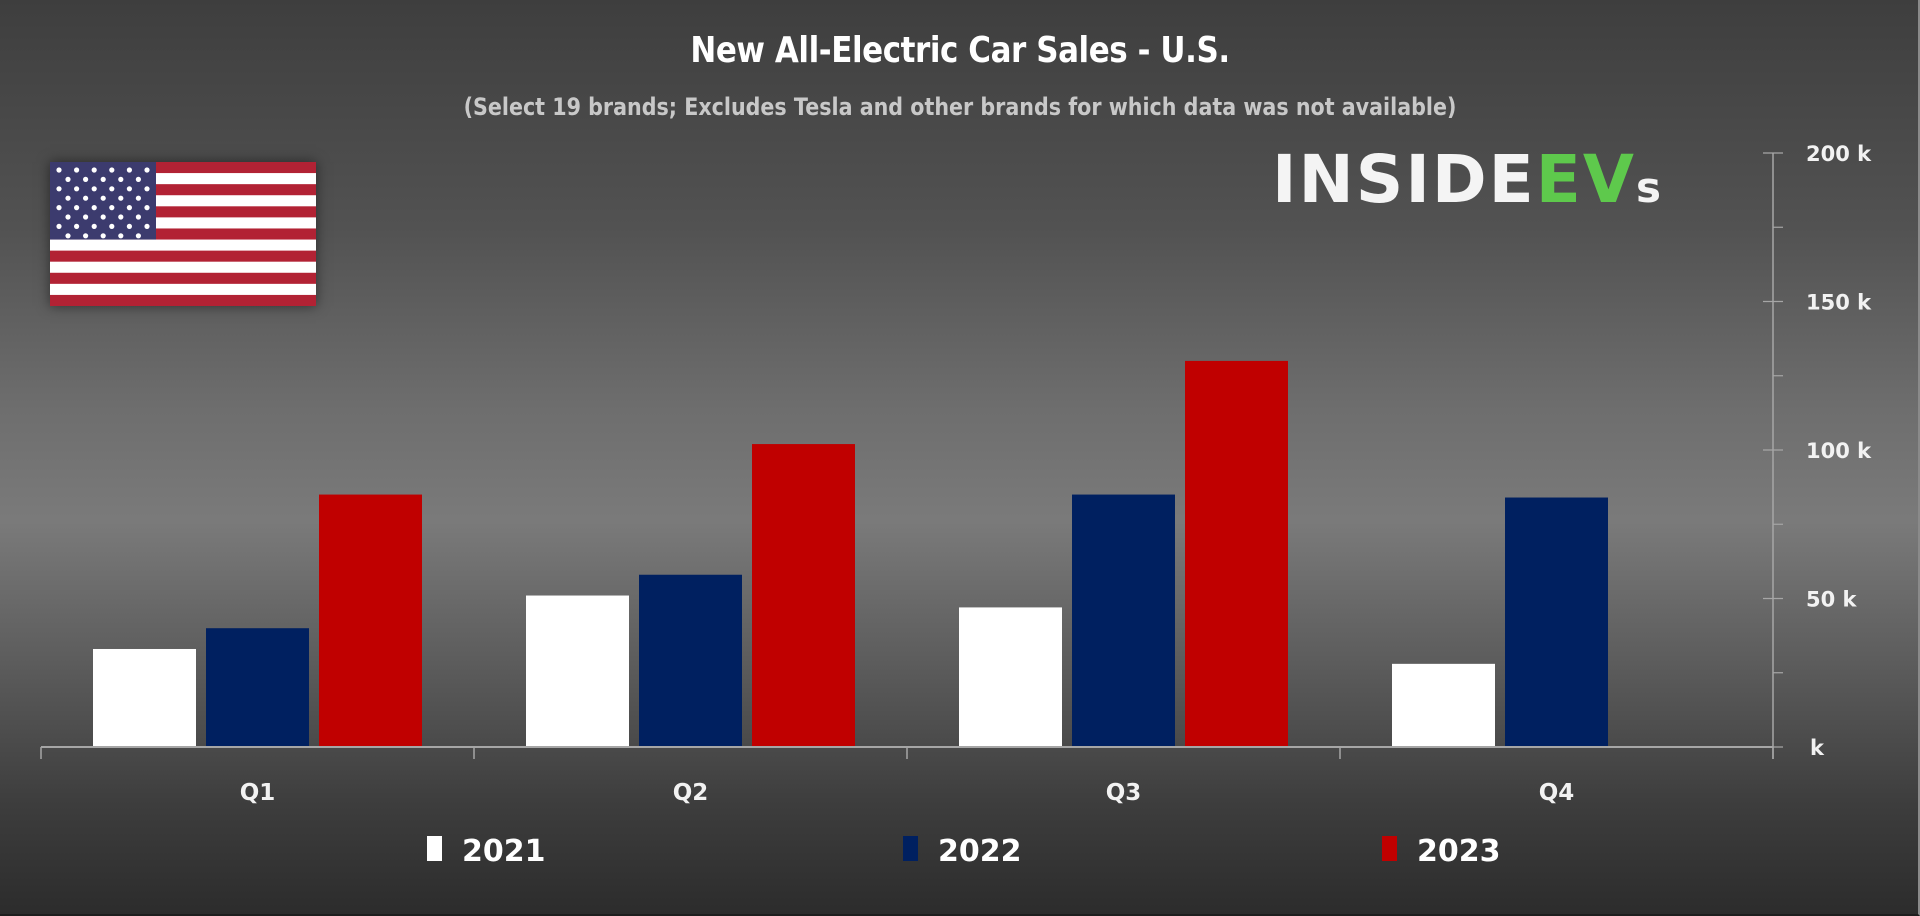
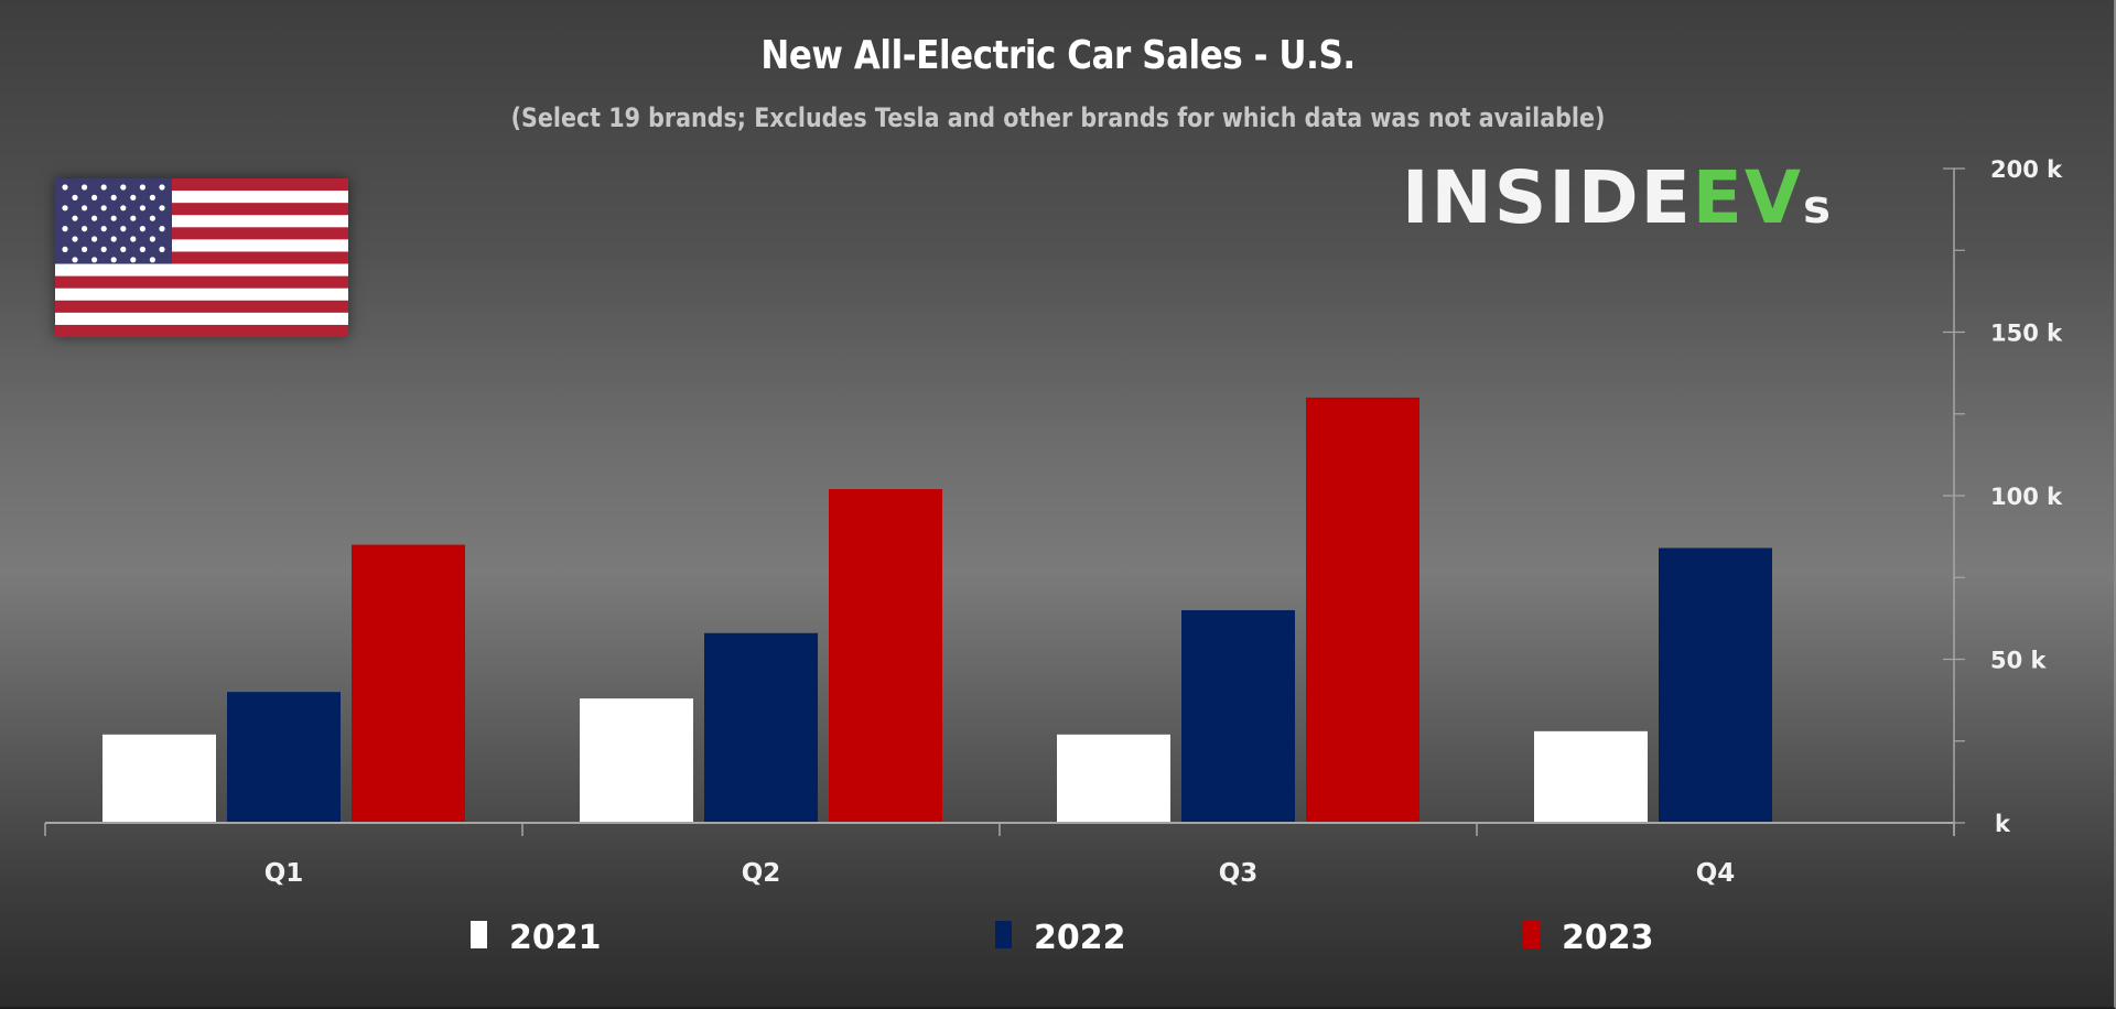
2021/Q1: 33k -> 27k
2021/Q2: 51k -> 38k
2021/Q3: 47k -> 27k
2022/Q3: 85k -> 65k
